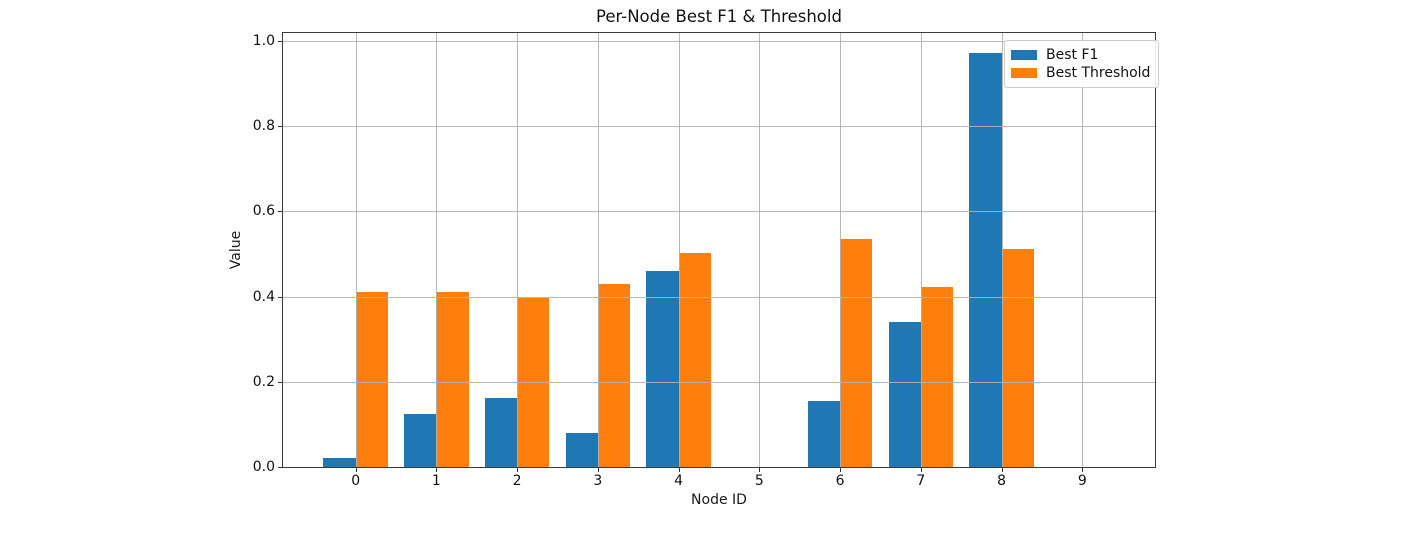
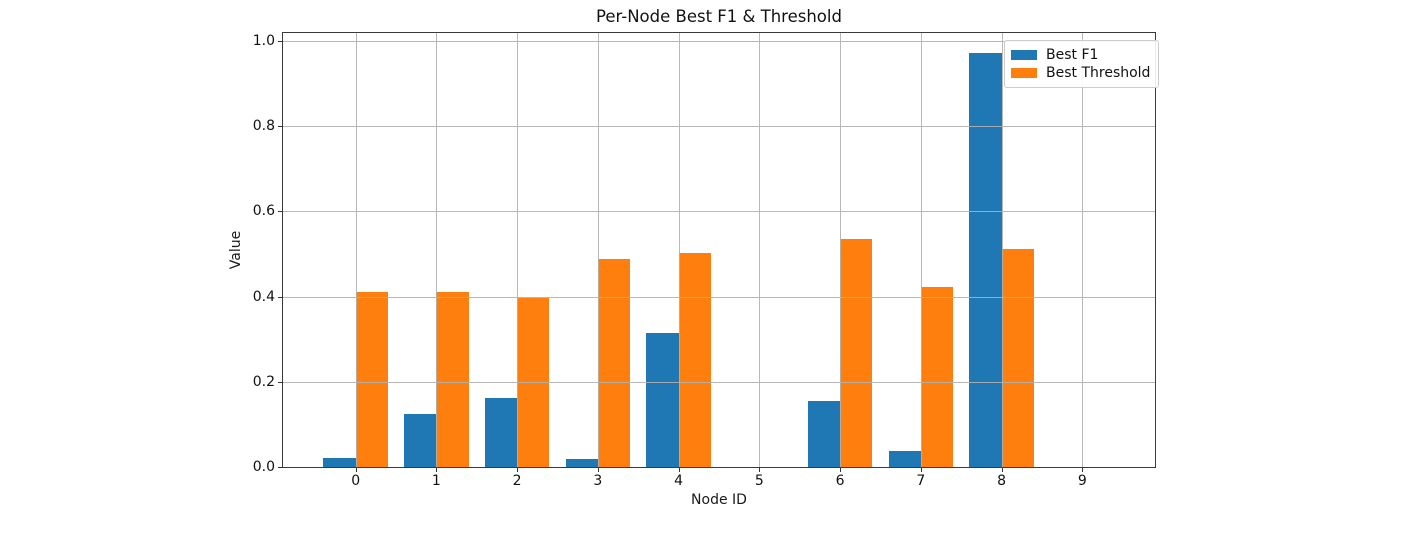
Best F1/3: 0.08 -> 0.02
Best Threshold/3: 0.43 -> 0.49
Best F1/4: 0.46 -> 0.32
Best F1/7: 0.34 -> 0.04
